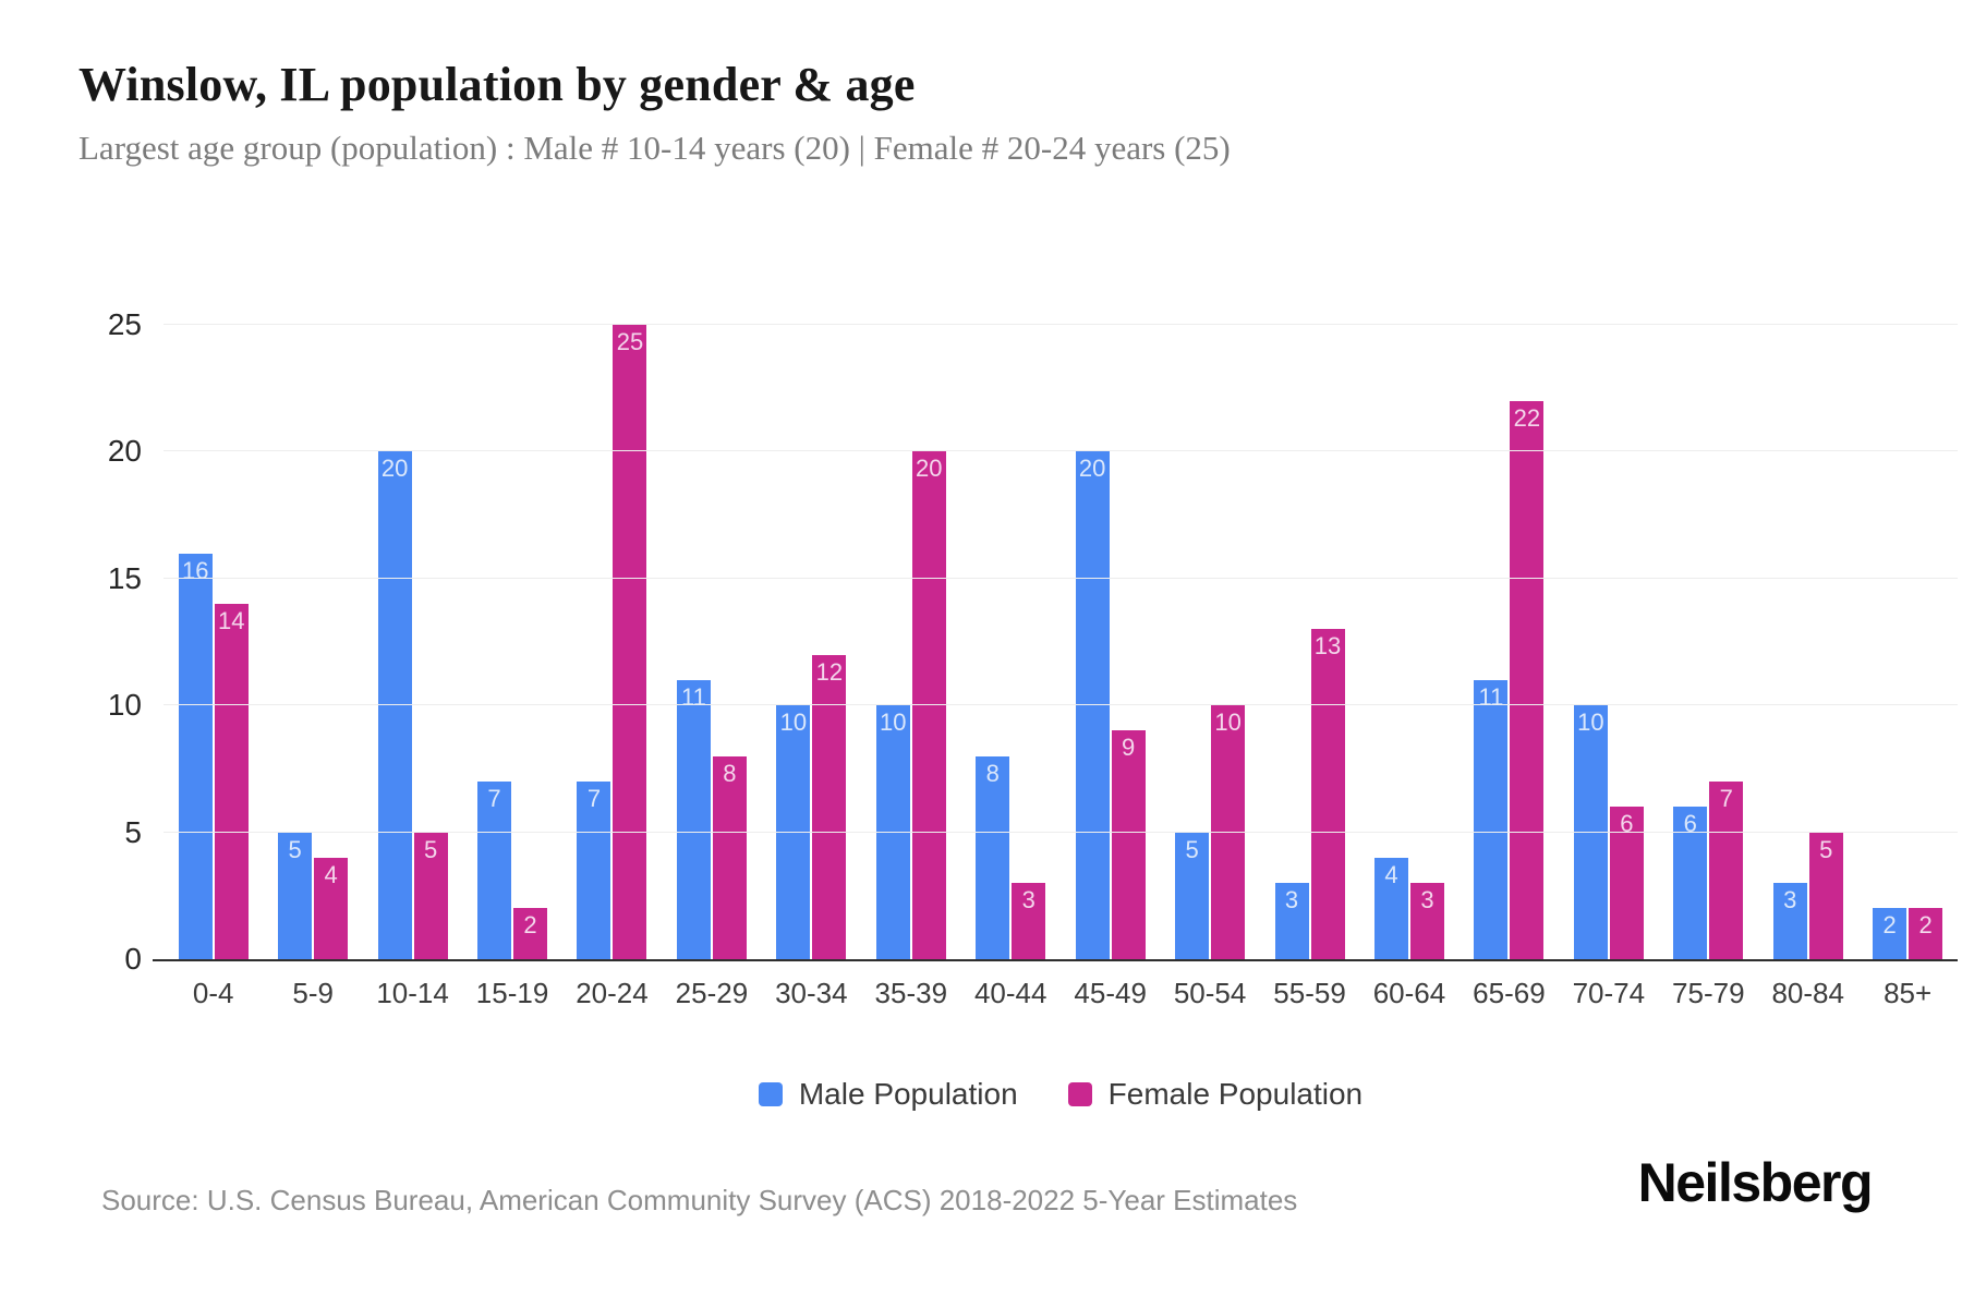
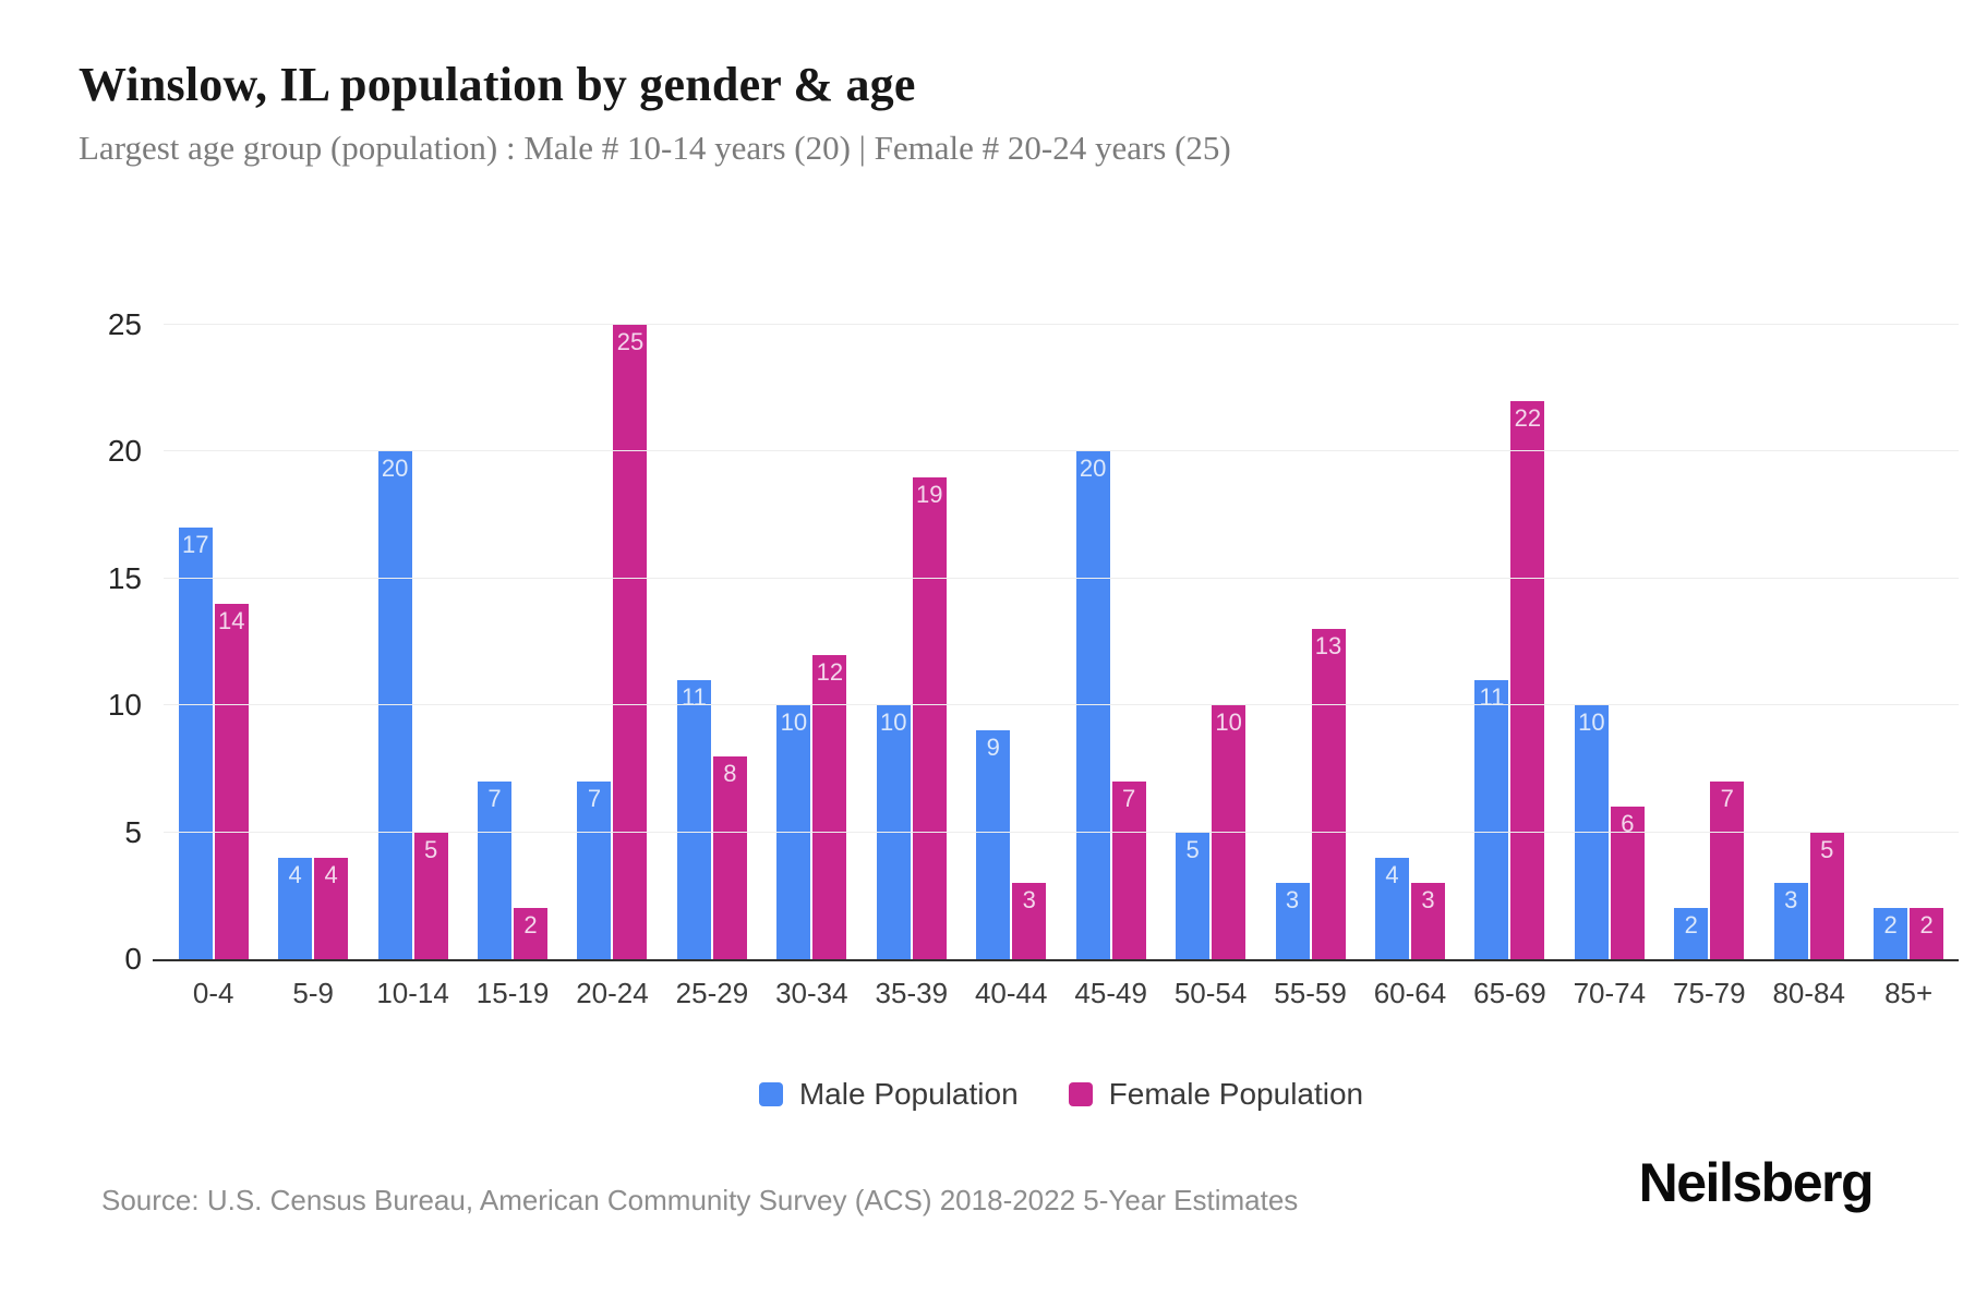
Male Population/0-4: 16 -> 17
Male Population/5-9: 5 -> 4
Female Population/35-39: 20 -> 19
Male Population/40-44: 8 -> 9
Female Population/45-49: 9 -> 7
Male Population/75-79: 6 -> 2
